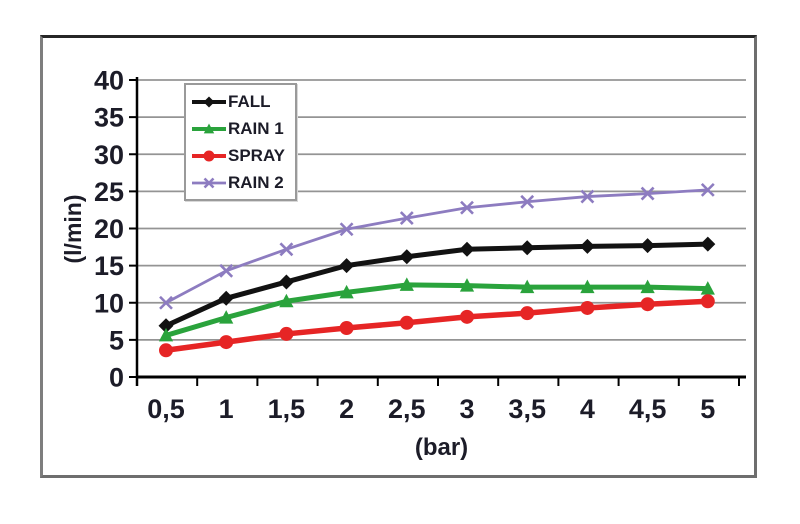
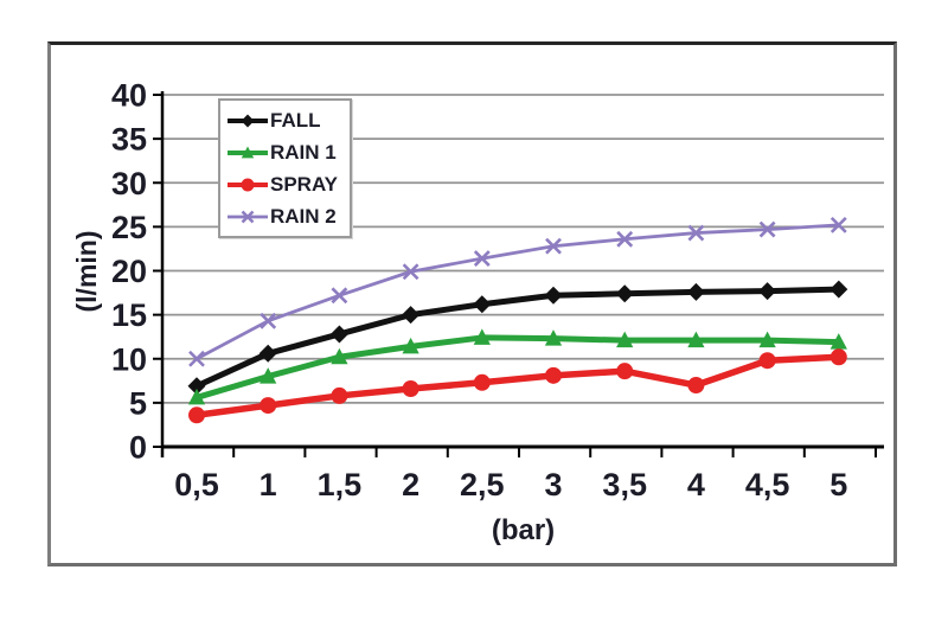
SPRAY/4: 9 -> 7
